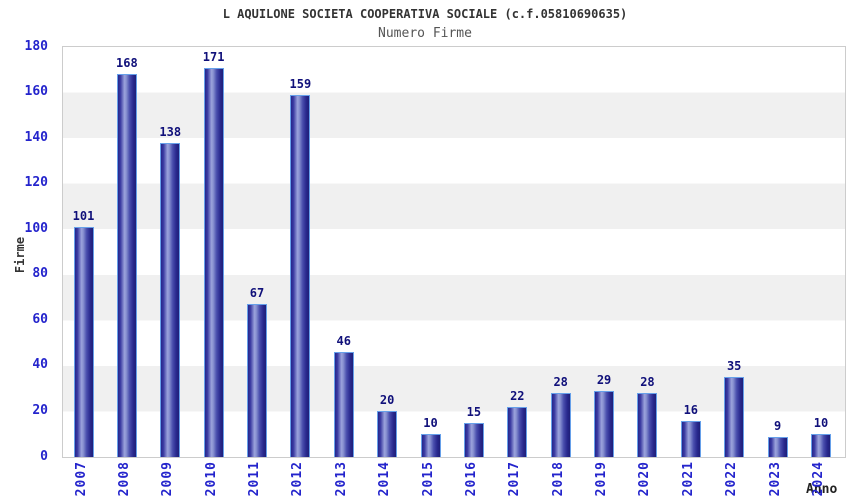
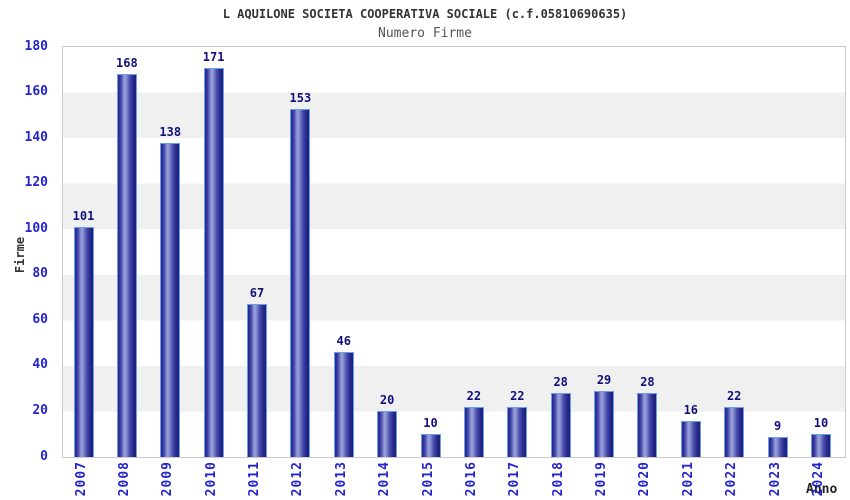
2012: 159 -> 153
2016: 15 -> 22
2022: 35 -> 22
